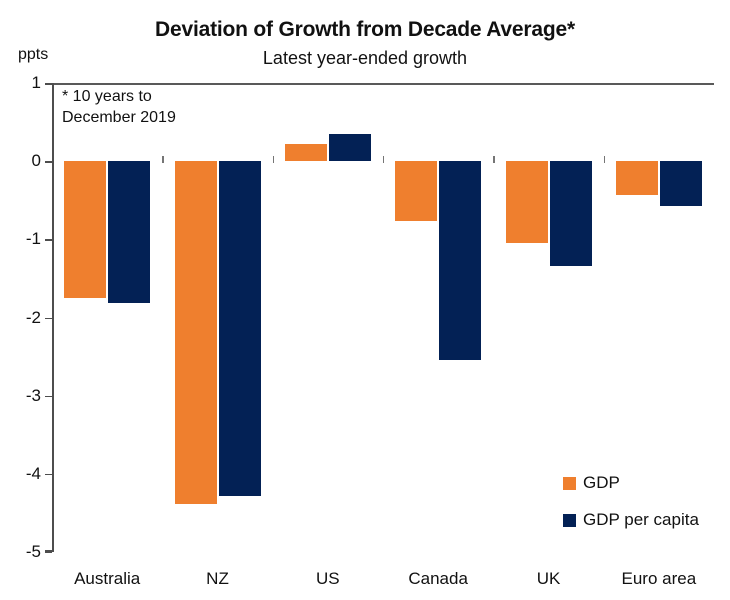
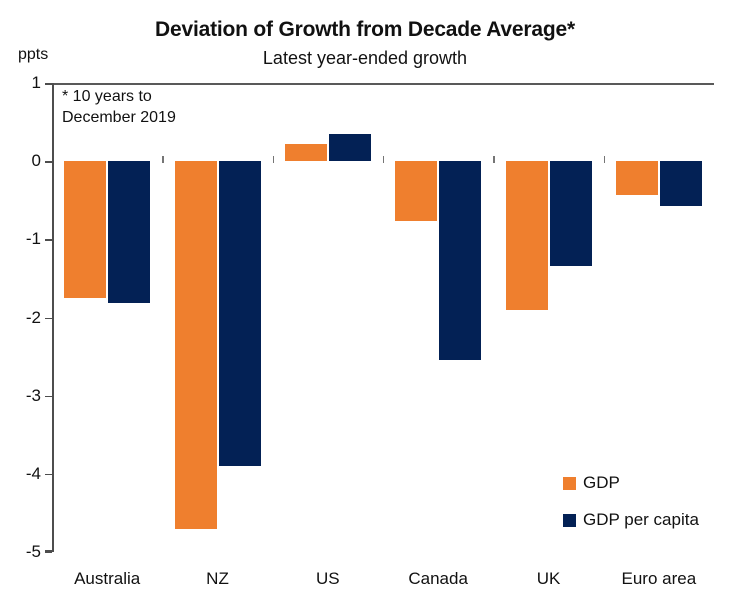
GDP/NZ: -4.4 -> -4.7
GDP per capita/NZ: -4.3 -> -3.9
GDP/UK: -1.1 -> -1.9
